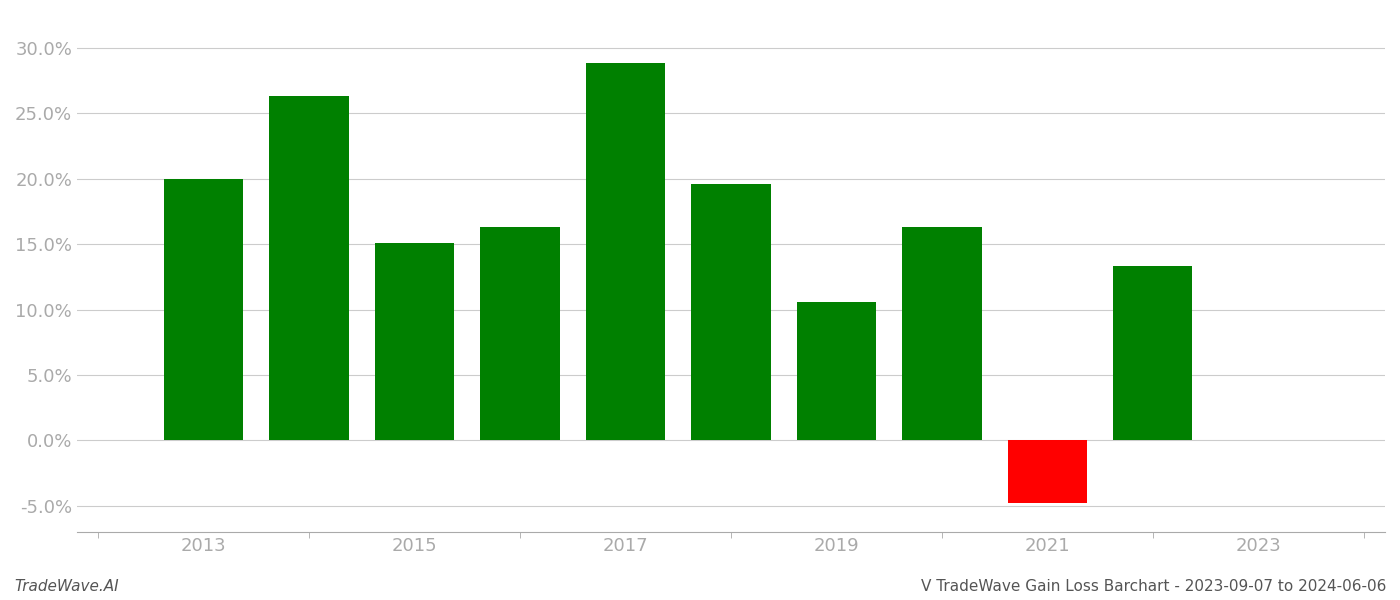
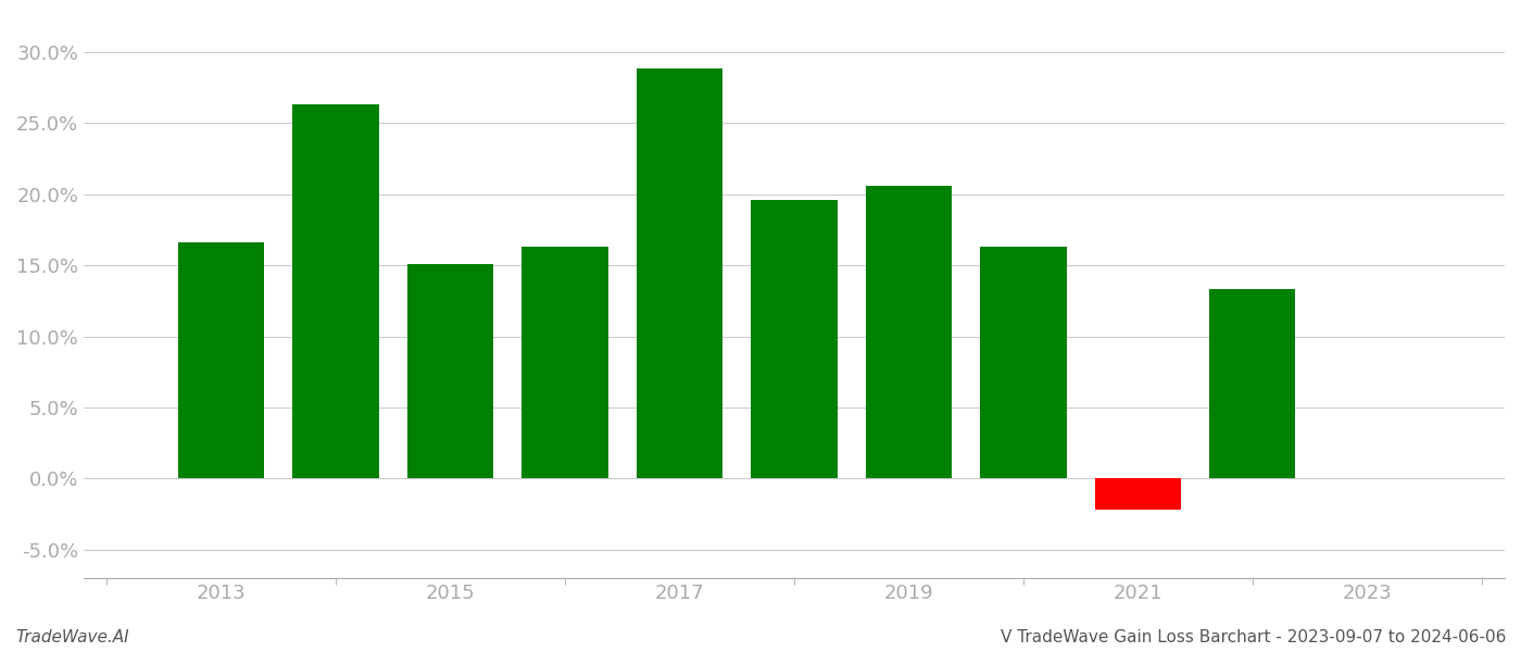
2013: 20.0% -> 16.6%
2019: 10.6% -> 20.6%
2021: -4.8% -> -2.2%
